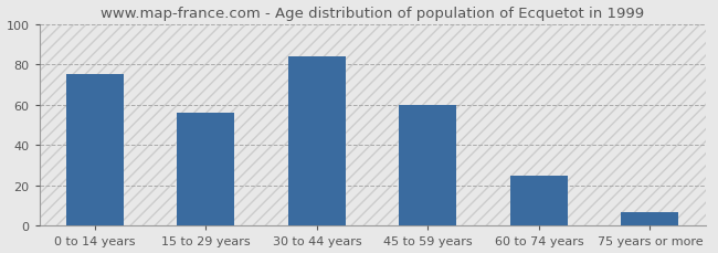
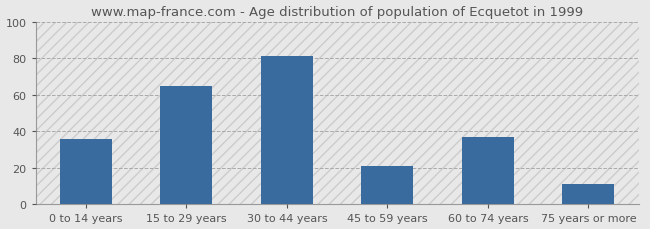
0 to 14 years: 75 -> 36
15 to 29 years: 56 -> 65
30 to 44 years: 84 -> 81
45 to 59 years: 60 -> 21
60 to 74 years: 25 -> 37
75 years or more: 7 -> 11
